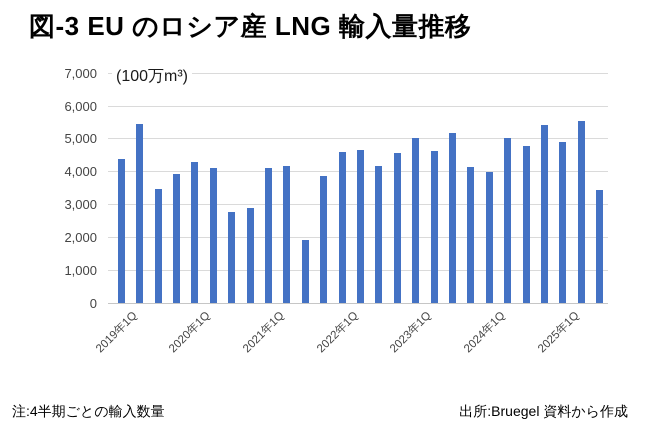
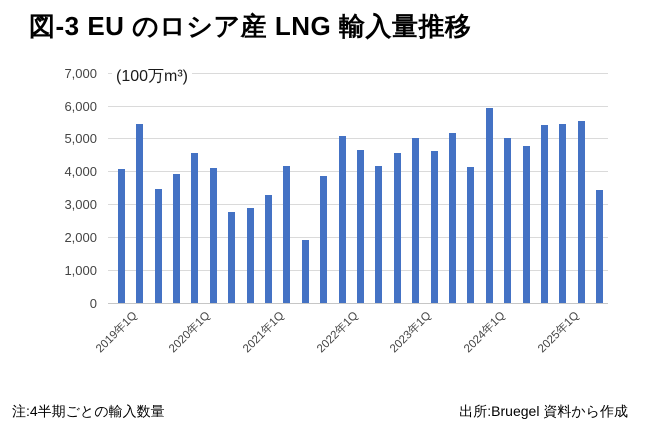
2019年1Q: 4400 -> 4100
2020年1Q: 4300 -> 4600
2021年1Q: 4100 -> 3300
2022年1Q: 4600 -> 5100
2024年1Q: 4000 -> 6000
2025年1Q: 4900 -> 5500
